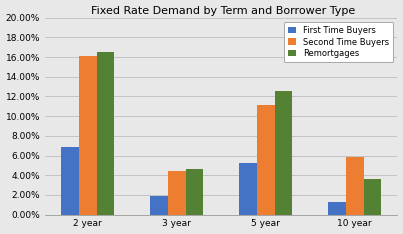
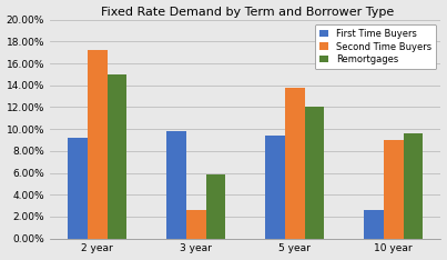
First Time Buyers/2 year: 6.9% -> 9.2%
Second Time Buyers/2 year: 16.1% -> 17.2%
Remortgages/2 year: 16.5% -> 15.0%
First Time Buyers/3 year: 1.9% -> 9.8%
Second Time Buyers/3 year: 4.4% -> 2.6%
Remortgages/3 year: 4.6% -> 5.8%
First Time Buyers/5 year: 5.2% -> 9.4%
Second Time Buyers/5 year: 11.1% -> 13.8%
Remortgages/5 year: 12.6% -> 12.0%
First Time Buyers/10 year: 1.3% -> 2.6%
Second Time Buyers/10 year: 5.9% -> 9.0%
Remortgages/10 year: 3.6% -> 9.6%
